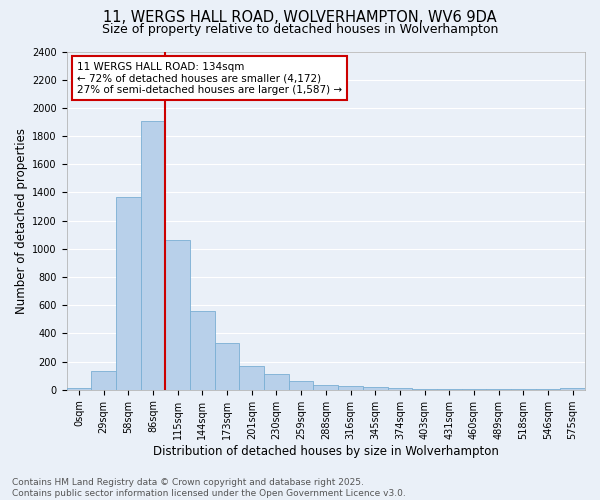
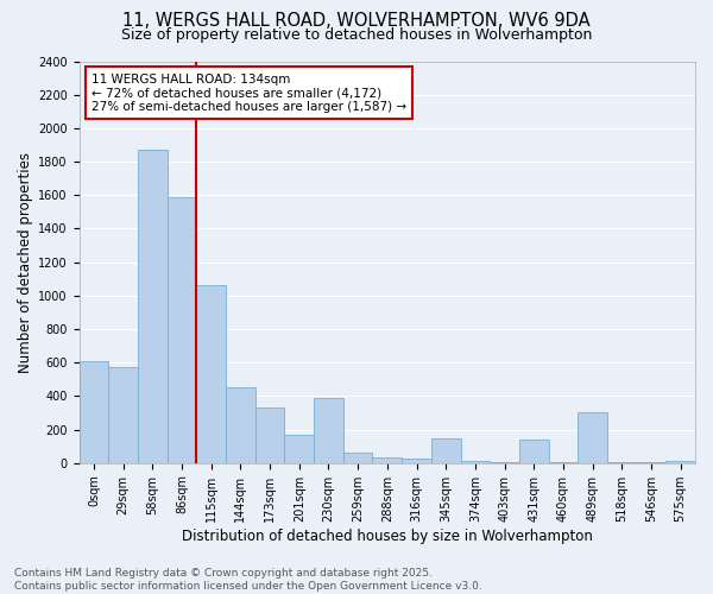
0sqm: 10 -> 610
29sqm: 130 -> 570
58sqm: 1370 -> 1870
86sqm: 1910 -> 1590
144sqm: 560 -> 450
230sqm: 110 -> 390
345sqm: 20 -> 150
431sqm: 0 -> 140
489sqm: 0 -> 300
